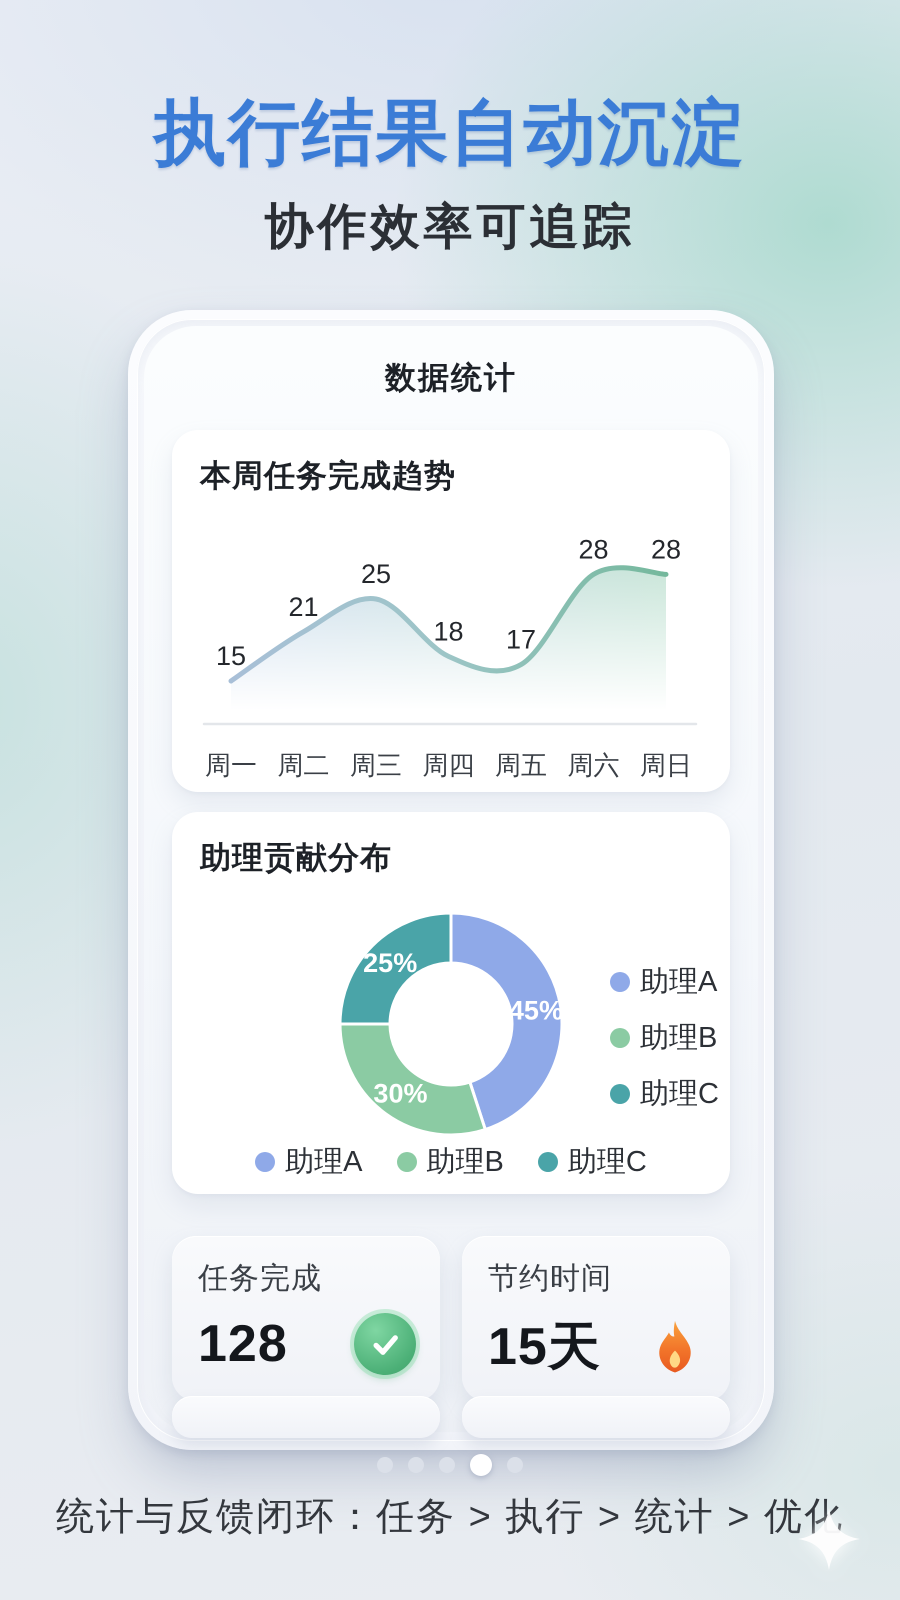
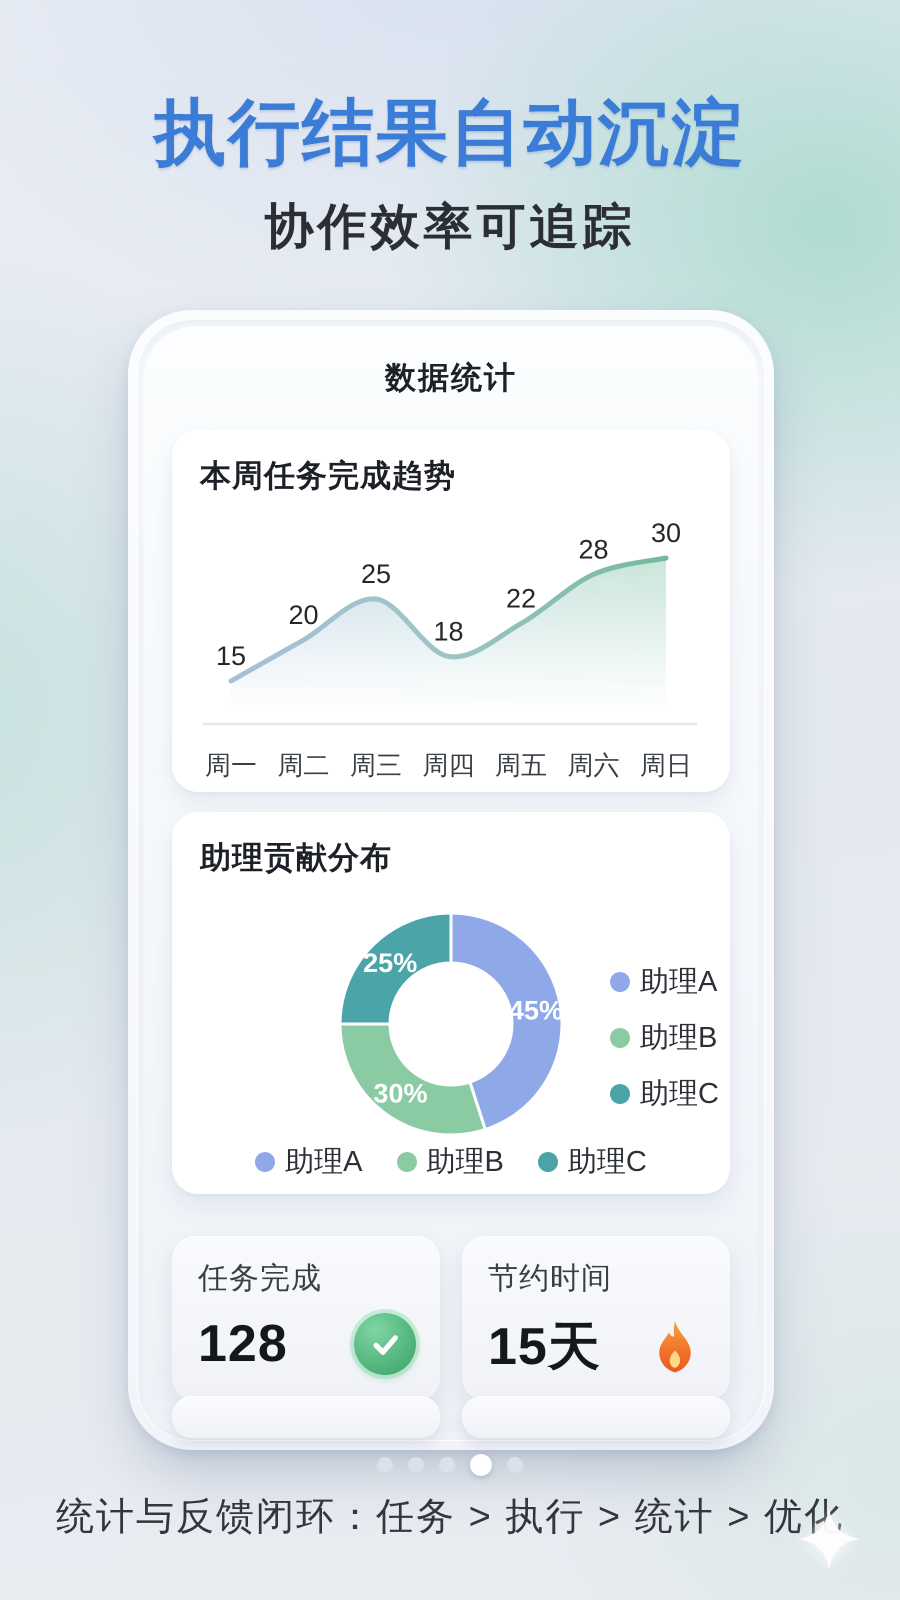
本周任务完成趋势/周二: 21 -> 20
本周任务完成趋势/周五: 17 -> 22
本周任务完成趋势/周日: 28 -> 30
